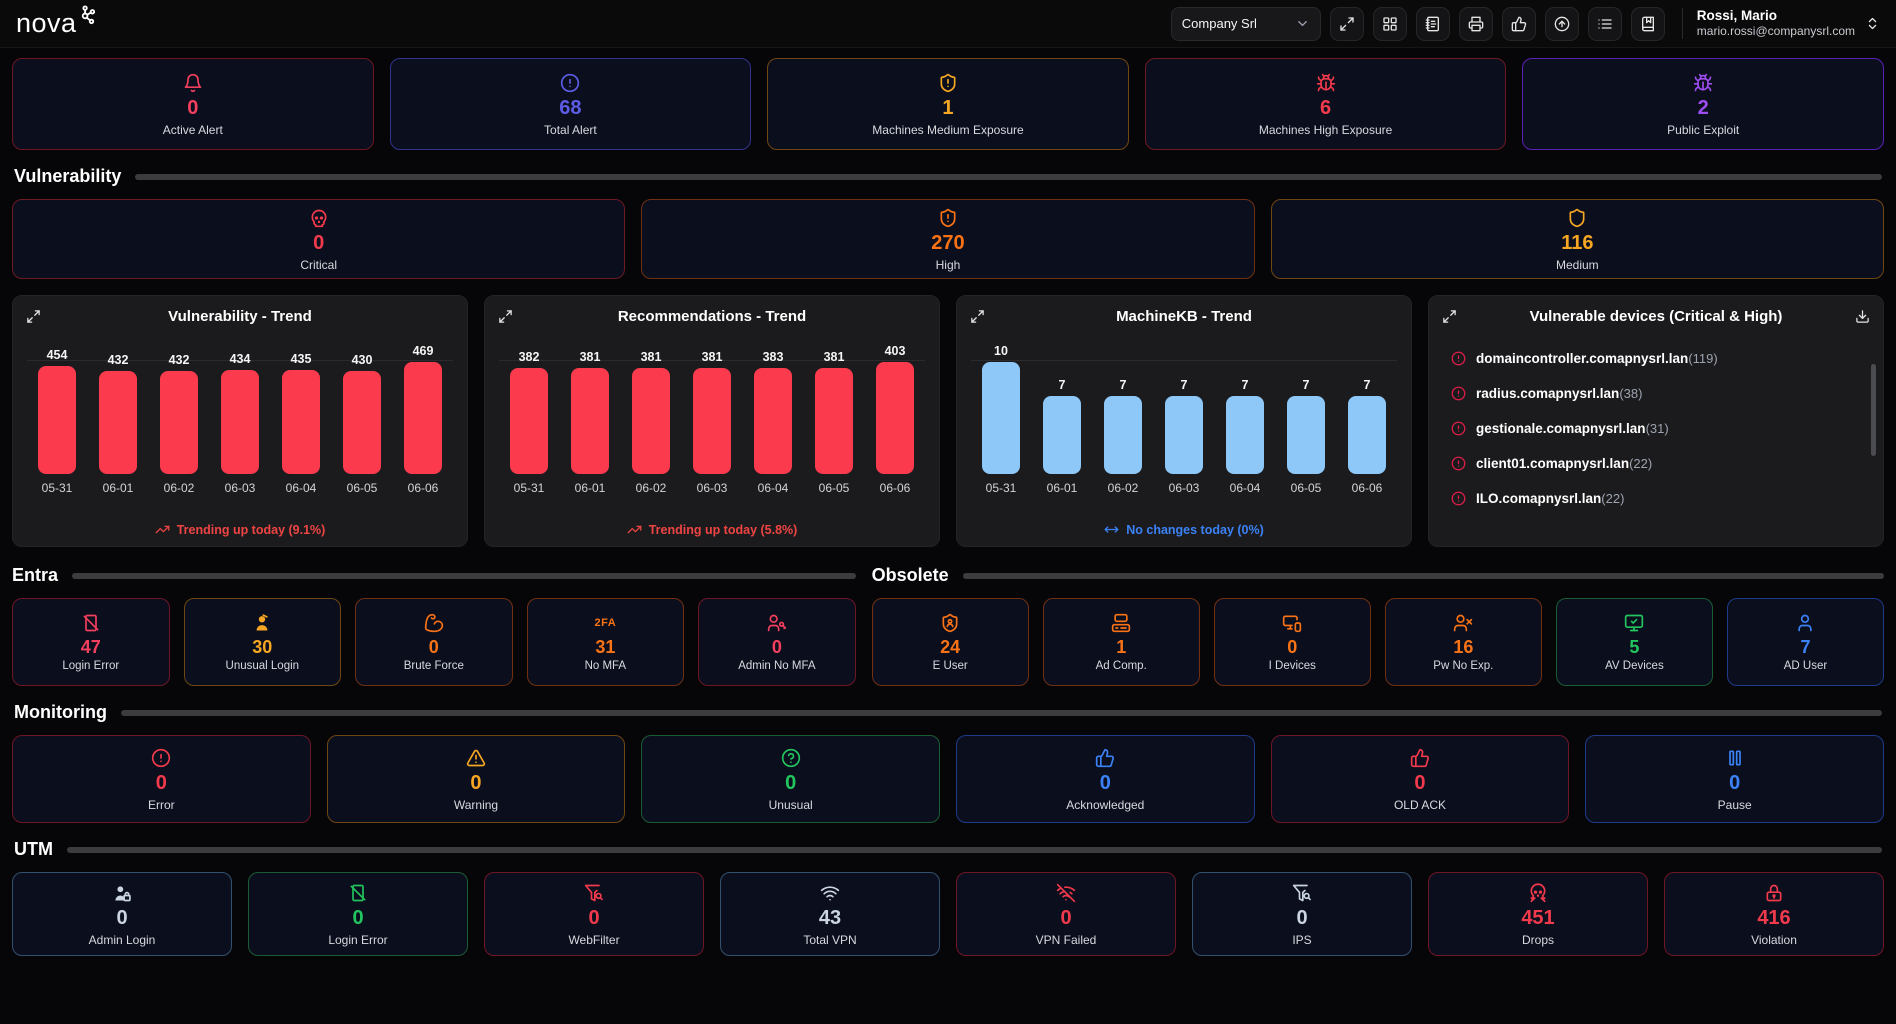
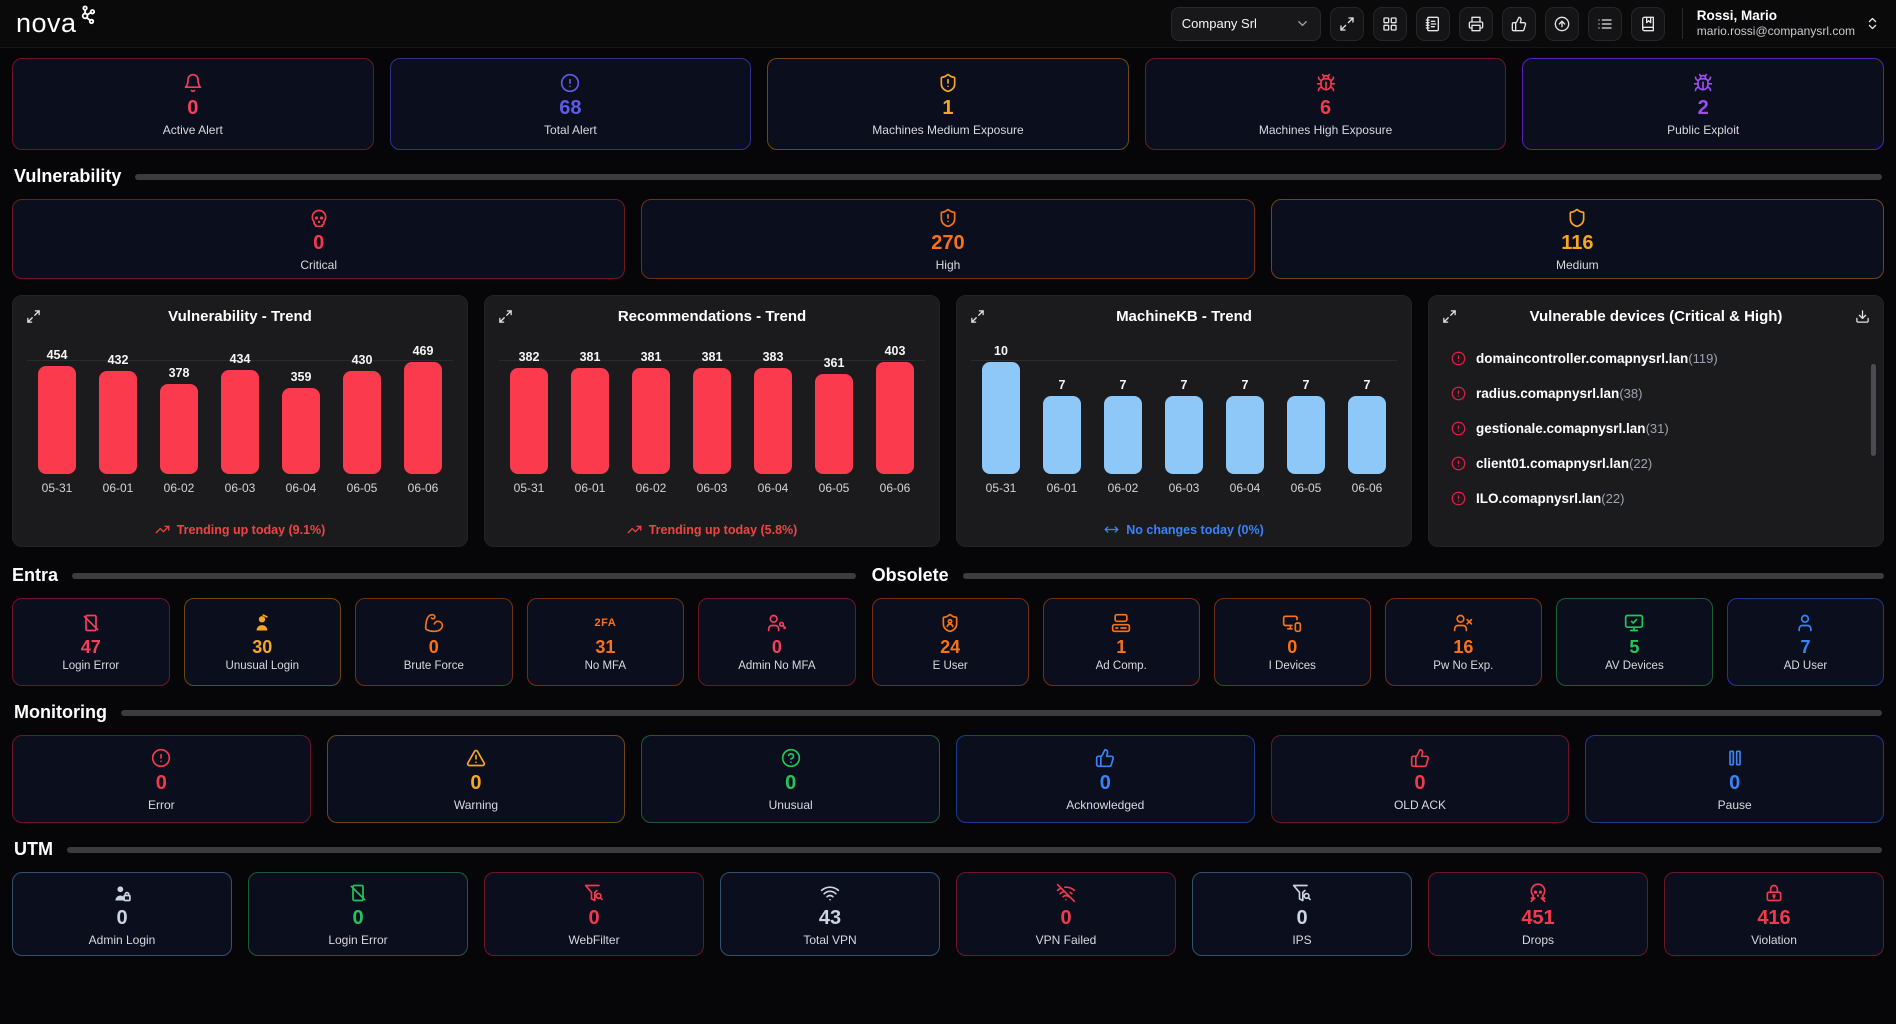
Vulnerability - Trend/06-02: 432 -> 378
Vulnerability - Trend/06-04: 435 -> 359
Recommendations - Trend/06-05: 381 -> 361
